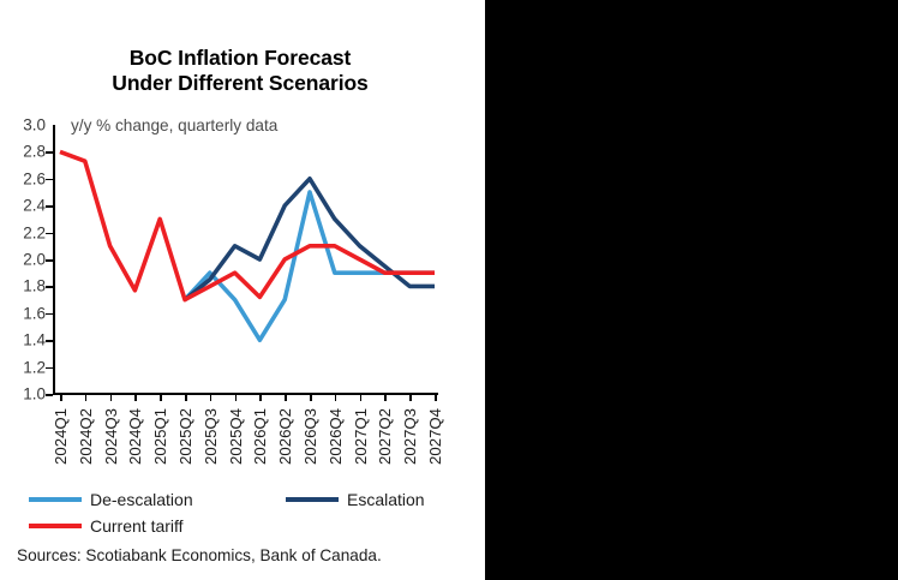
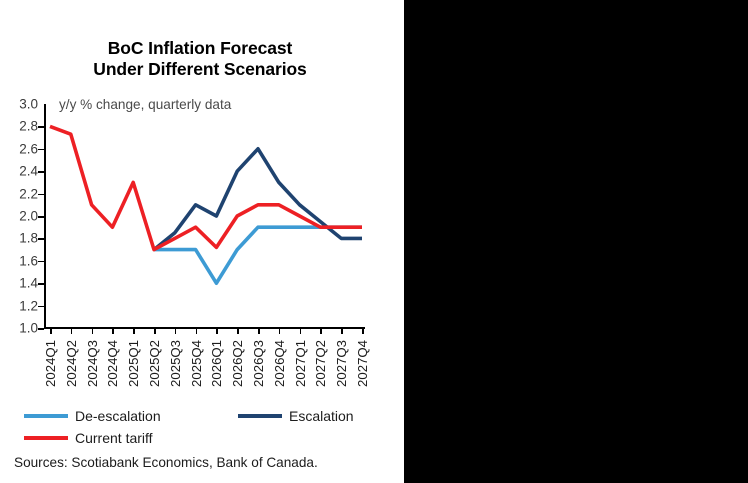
Current tariff/2024Q4: 1.77 -> 1.90
De-escalation/2025Q3: 1.9 -> 1.7
De-escalation/2026Q3: 2.5 -> 1.9
